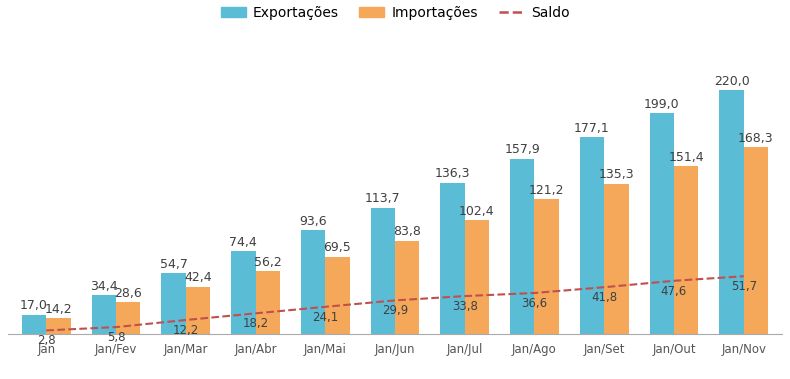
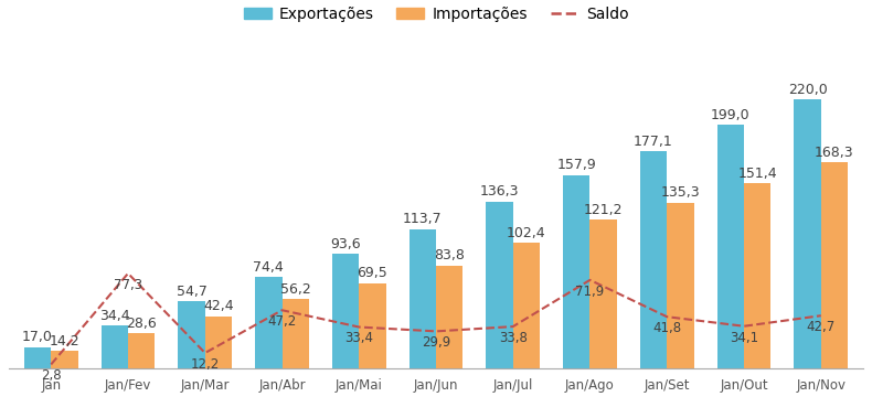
Saldo/Jan/Fev: 5,8 -> 77,3
Saldo/Jan/Abr: 18,2 -> 47,2
Saldo/Jan/Mai: 24,1 -> 33,4
Saldo/Jan/Ago: 36,6 -> 71,9
Saldo/Jan/Out: 47,6 -> 34,1
Saldo/Jan/Nov: 51,7 -> 42,7
